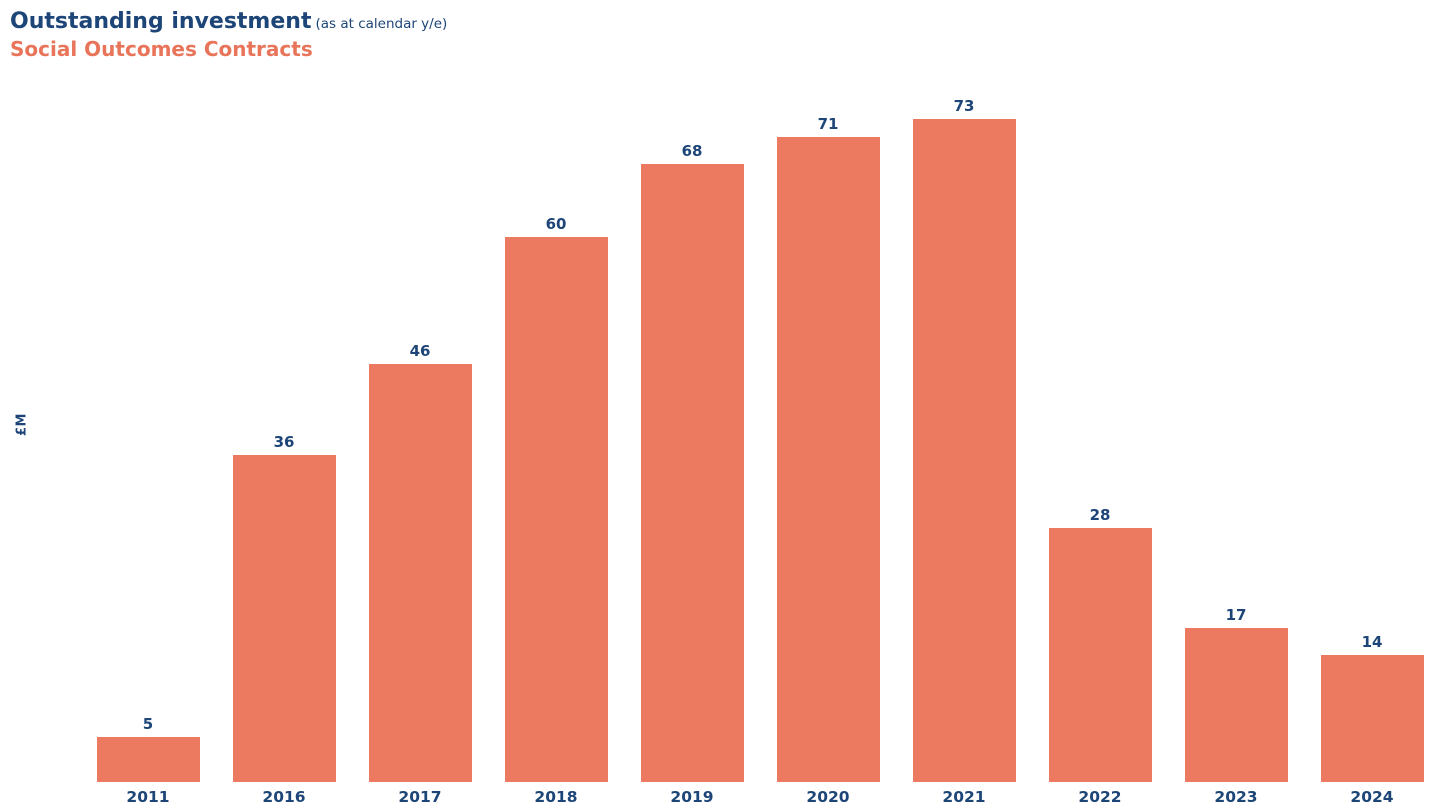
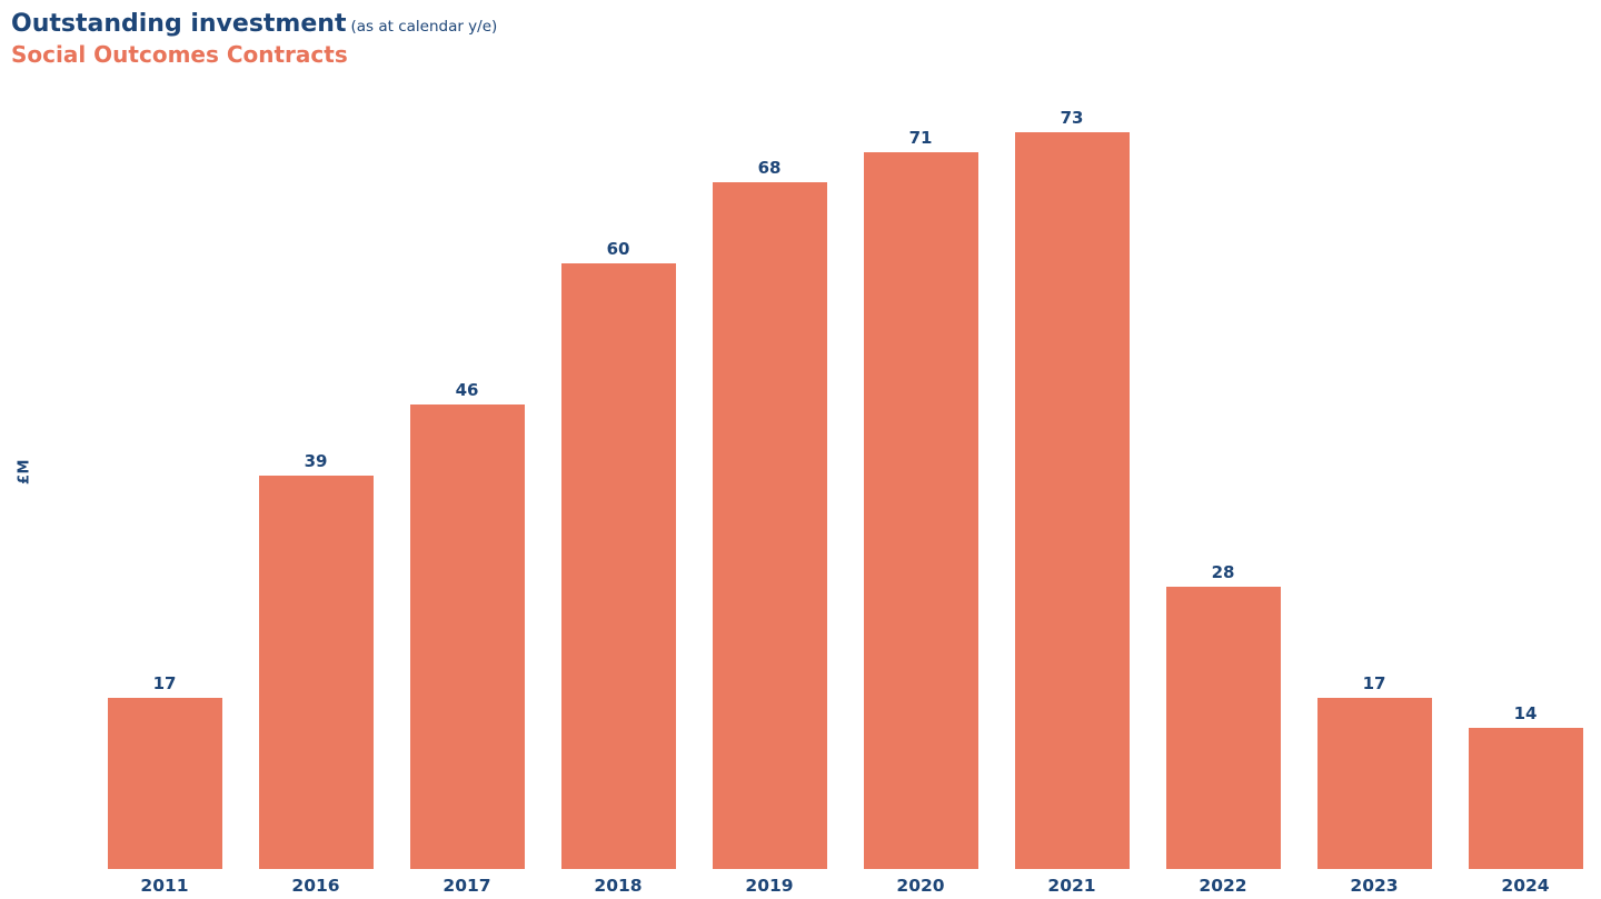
2011: 5 -> 17
2016: 36 -> 39
